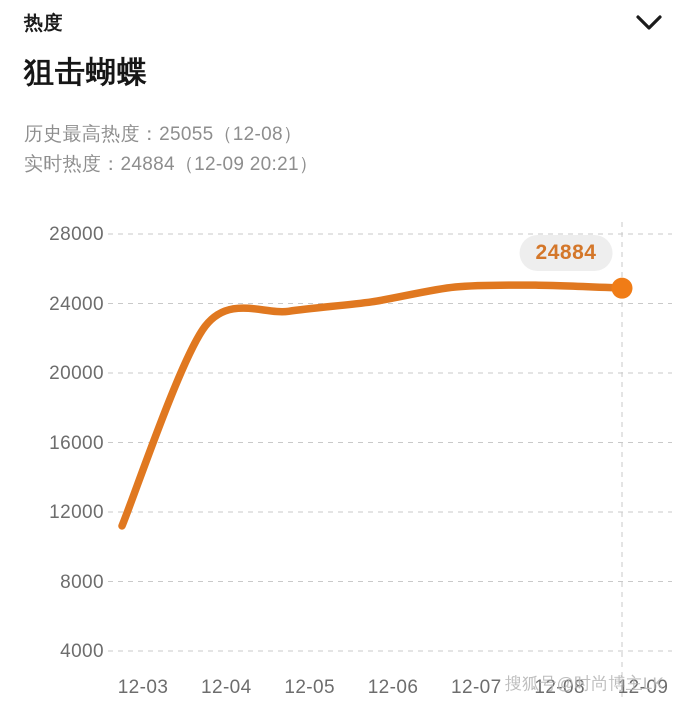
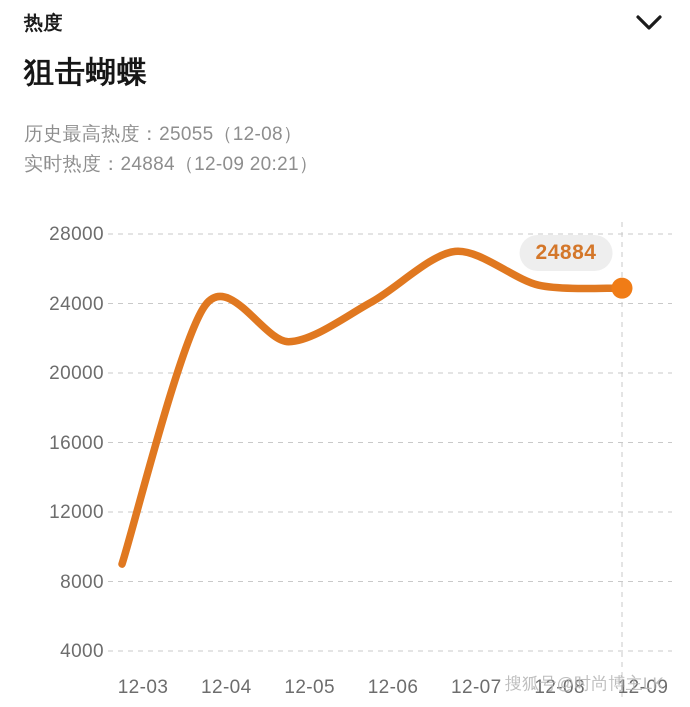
12-03: 11200 -> 9000
12-04: 22700 -> 23900
12-05: 23600 -> 21800
12-07: 25000 -> 27000
